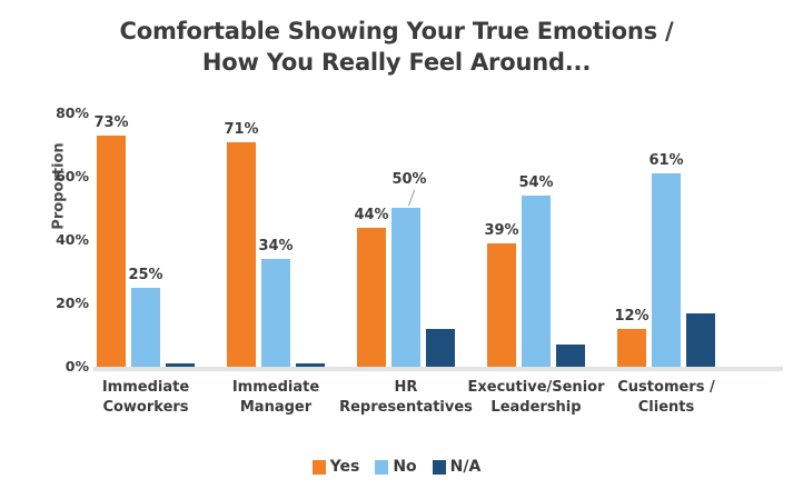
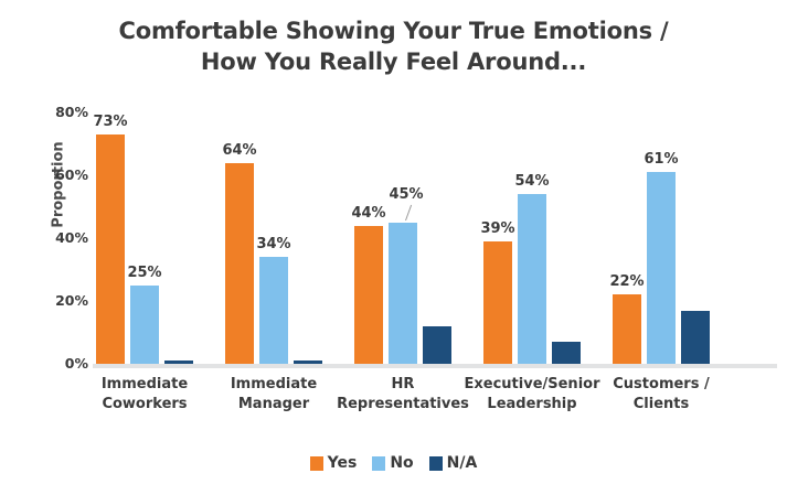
Yes/Immediate Manager: 71% -> 64%
No/HR Representatives: 50% -> 45%
Yes/Customers / Clients: 12% -> 22%
